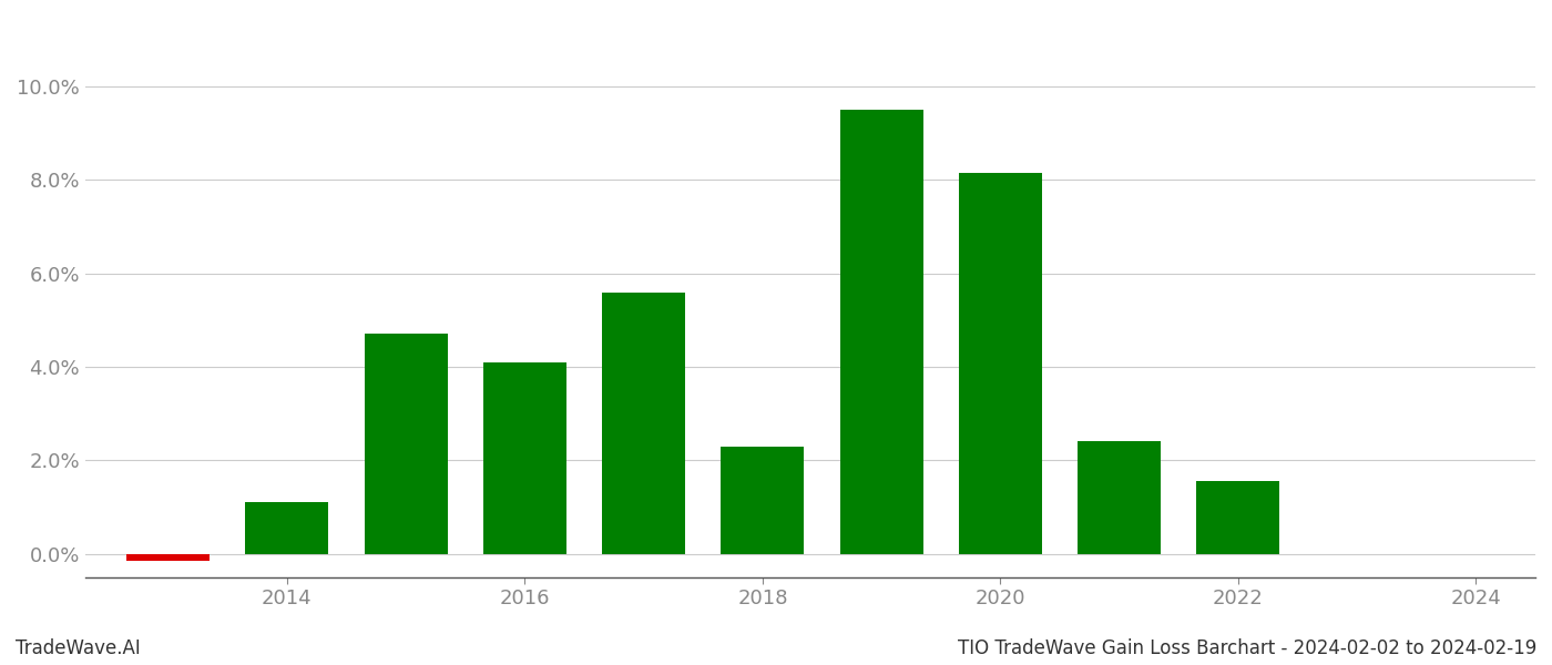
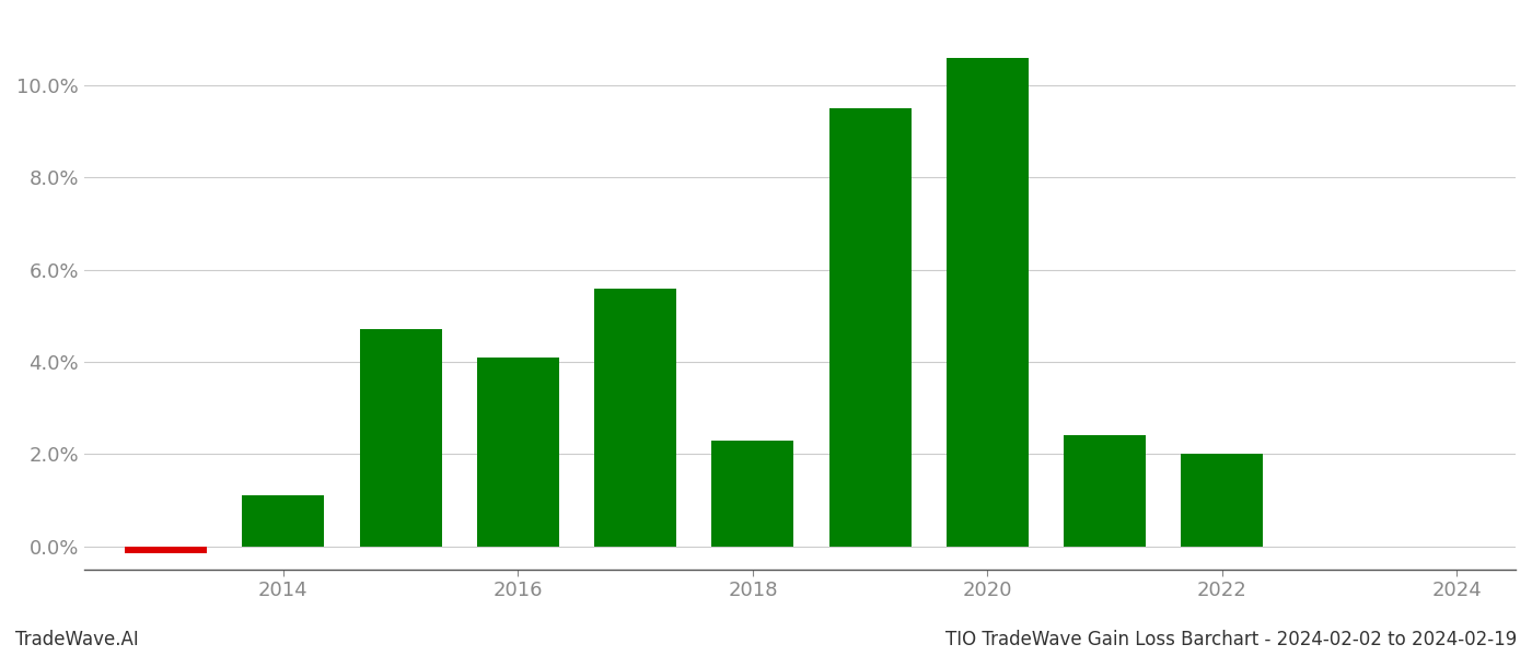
2020: 8.15% -> 10.60%
2022: 1.55% -> 2.00%
